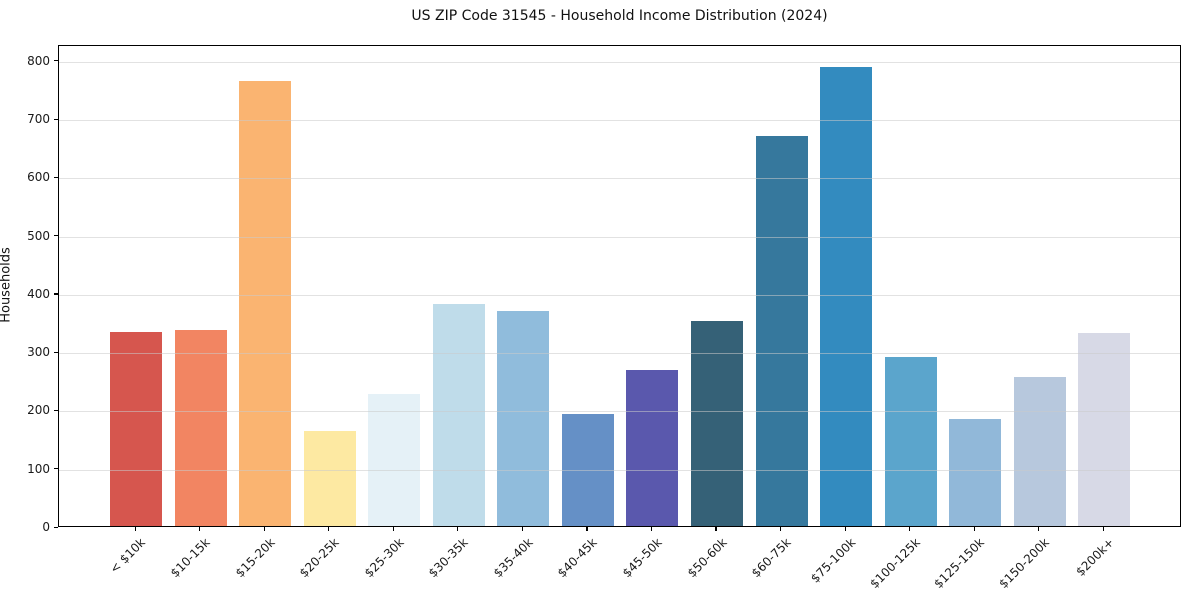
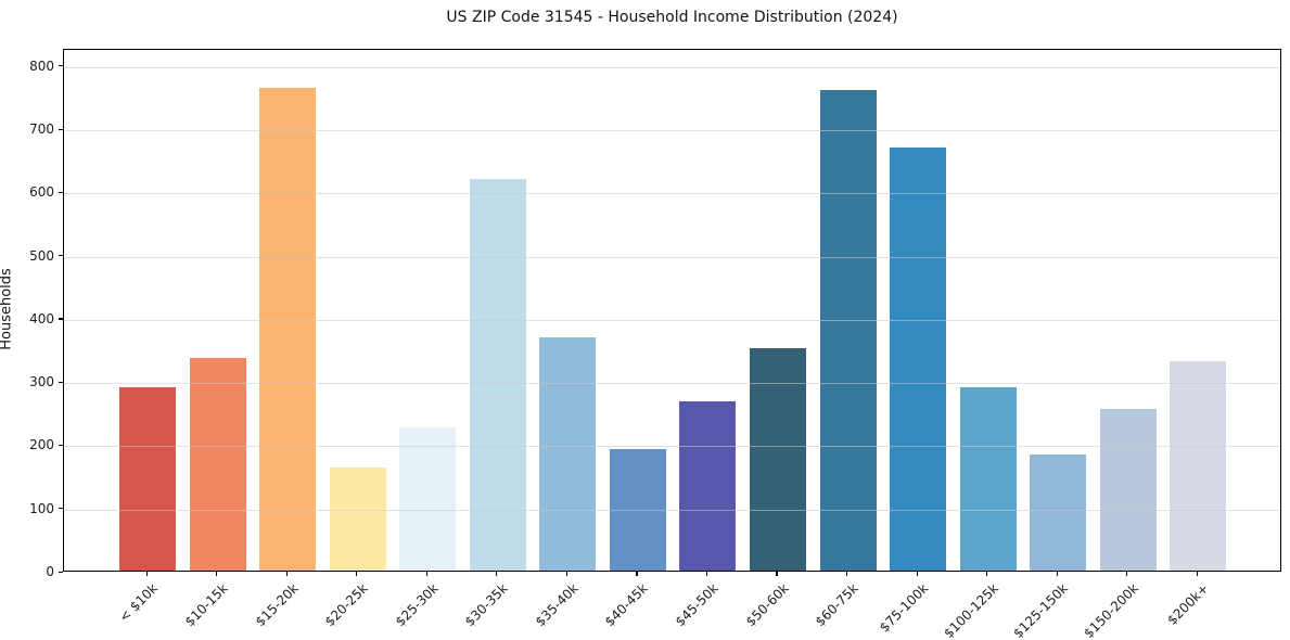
< $10k: 330 -> 290
$30-35k: 380 -> 620
$60-75k: 670 -> 760
$75-100k: 790 -> 670
